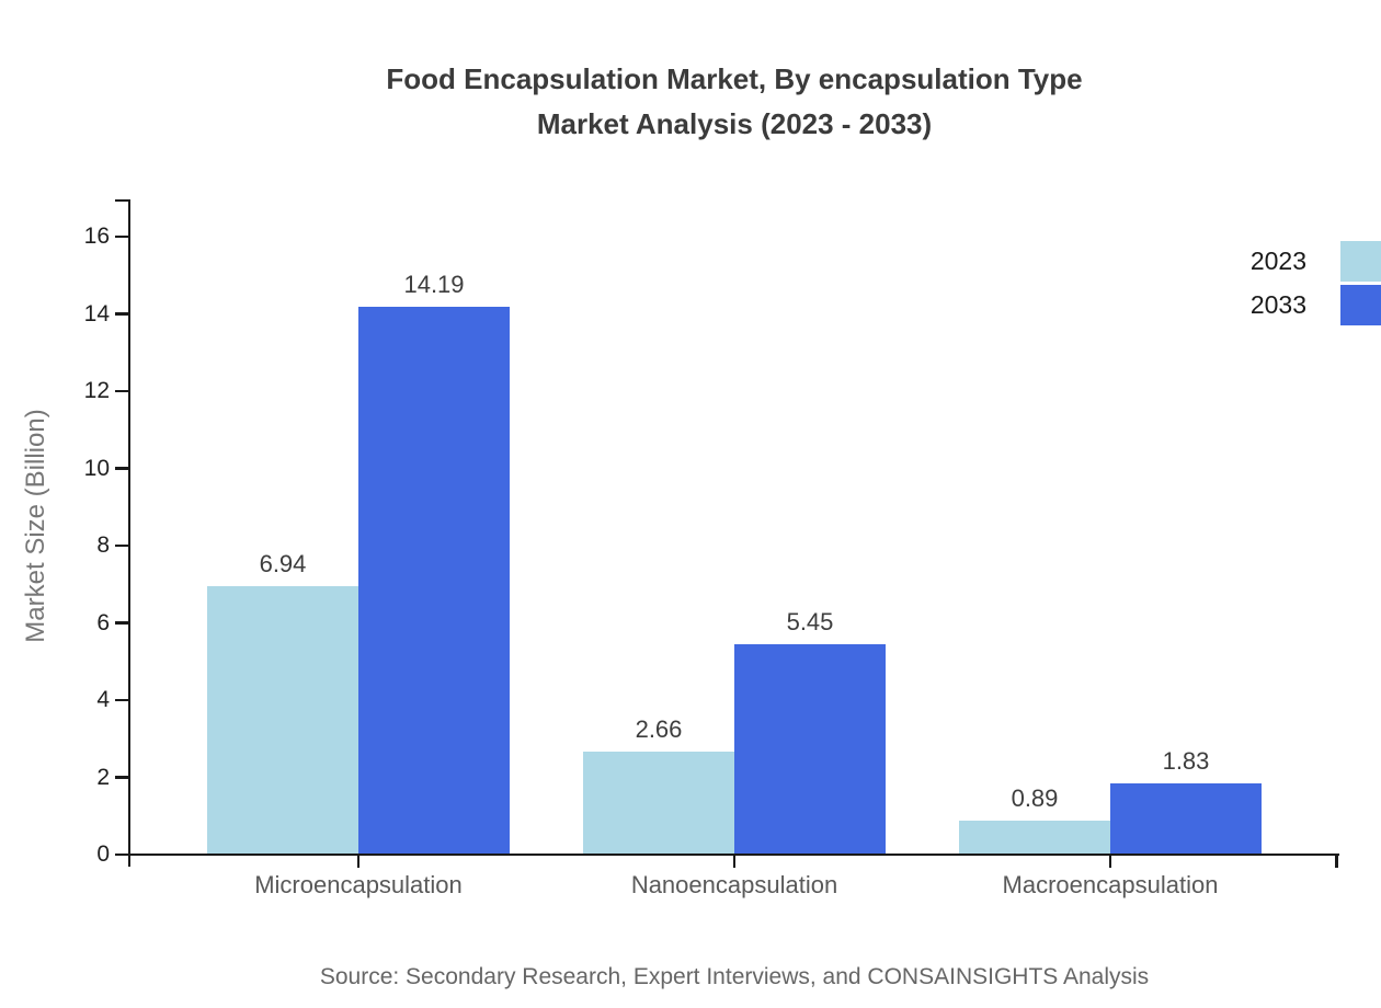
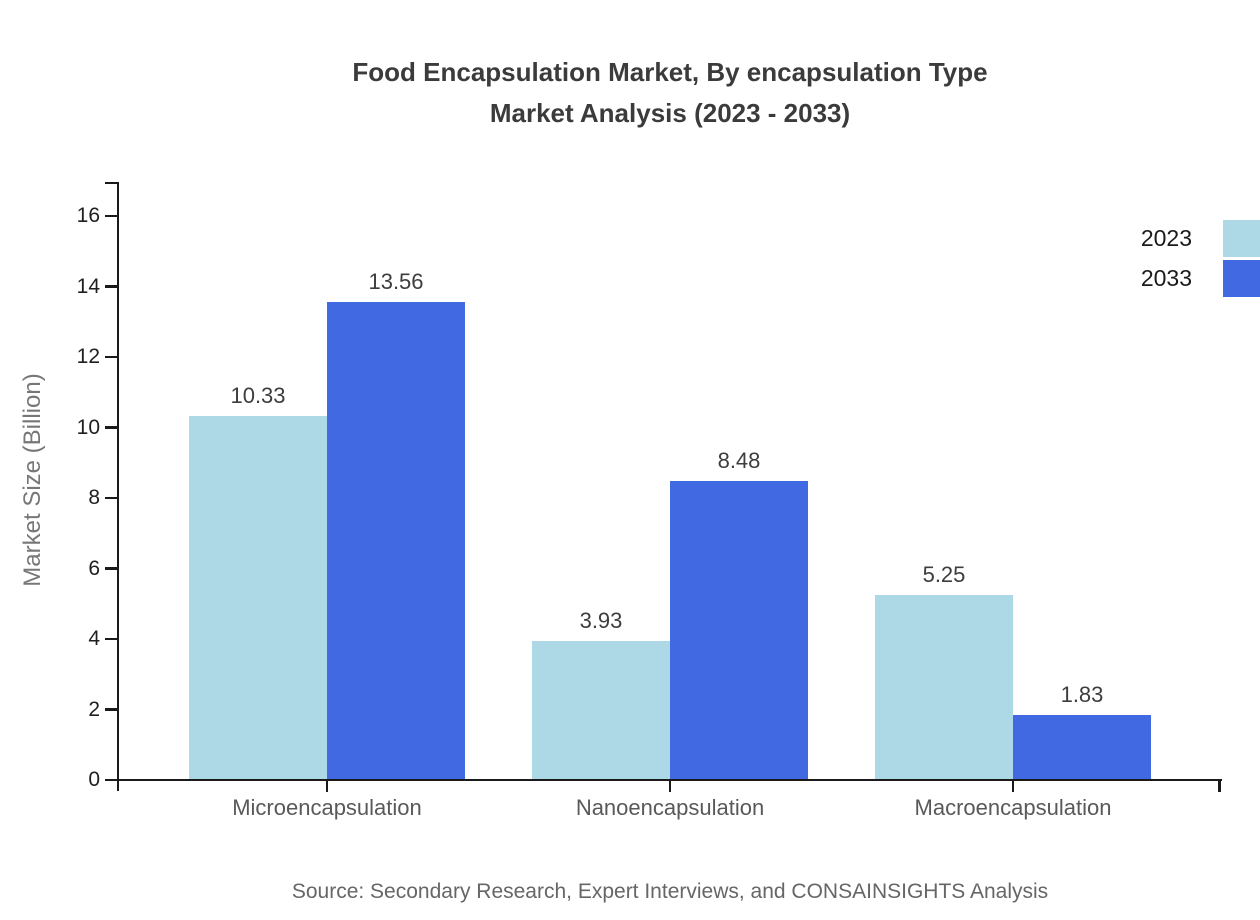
2023/Microencapsulation: 6.94 -> 10.33
2033/Microencapsulation: 14.19 -> 13.56
2023/Nanoencapsulation: 2.66 -> 3.93
2033/Nanoencapsulation: 5.45 -> 8.48
2023/Macroencapsulation: 0.89 -> 5.25
